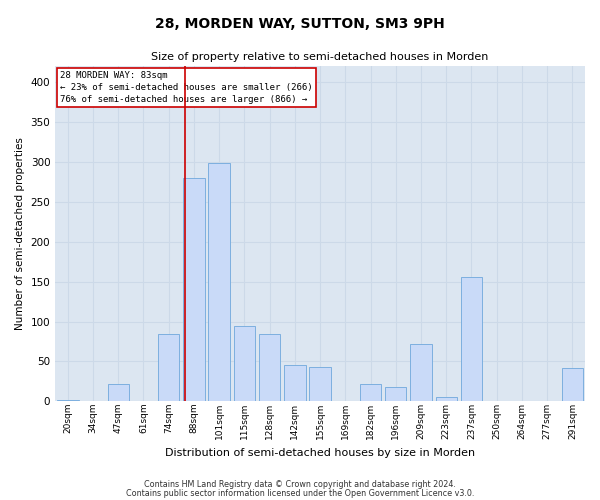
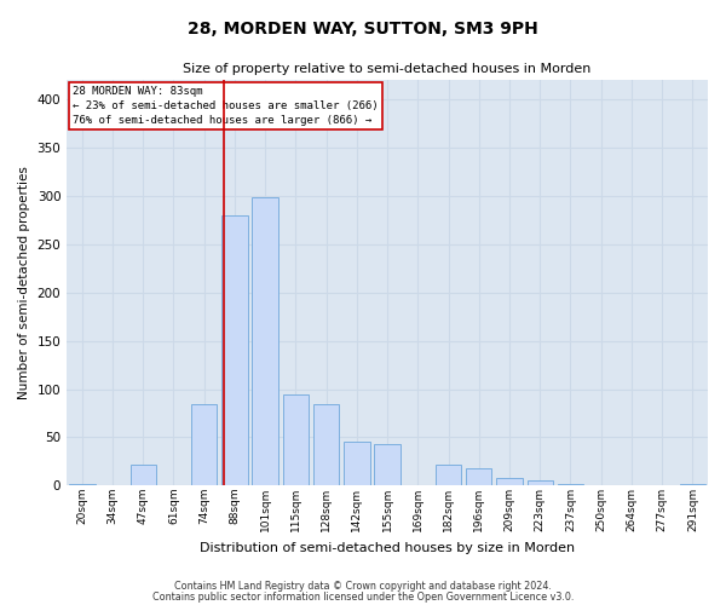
209sqm: 72 -> 8
237sqm: 156 -> 2
291sqm: 42 -> 2
